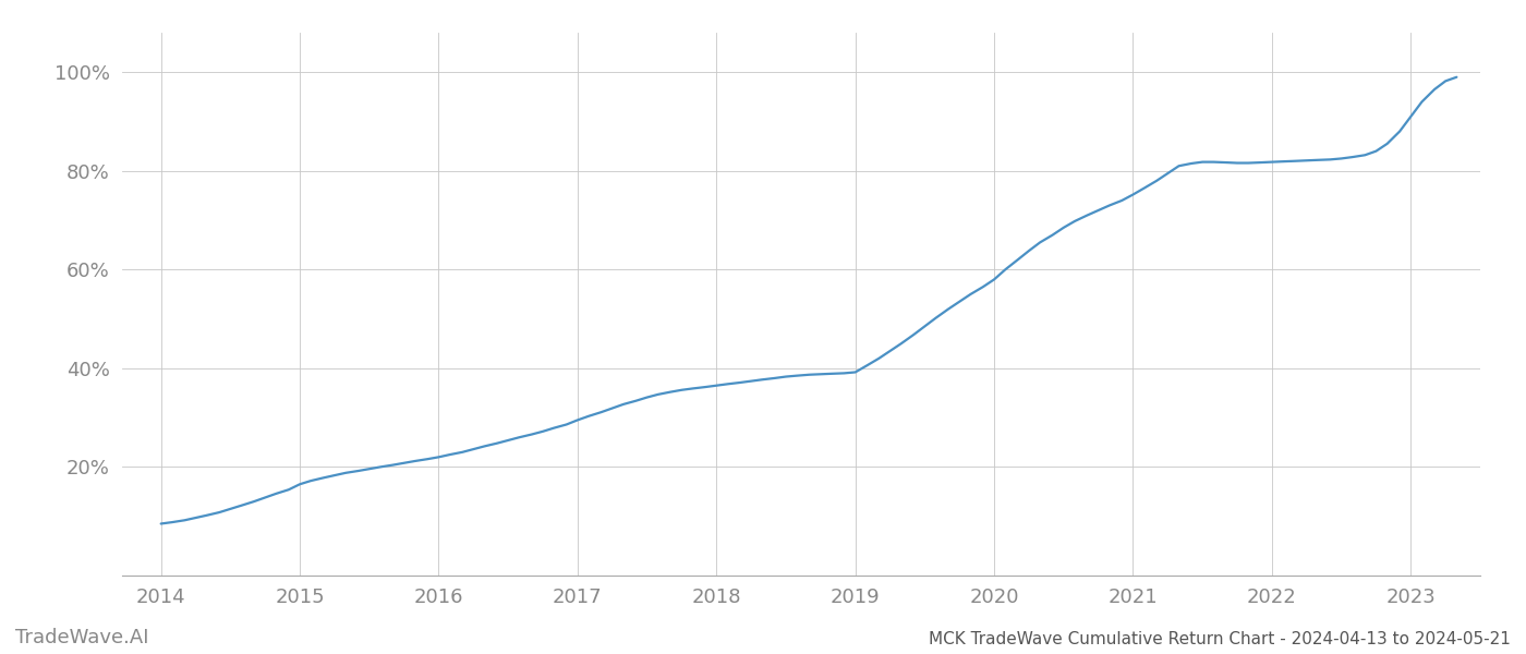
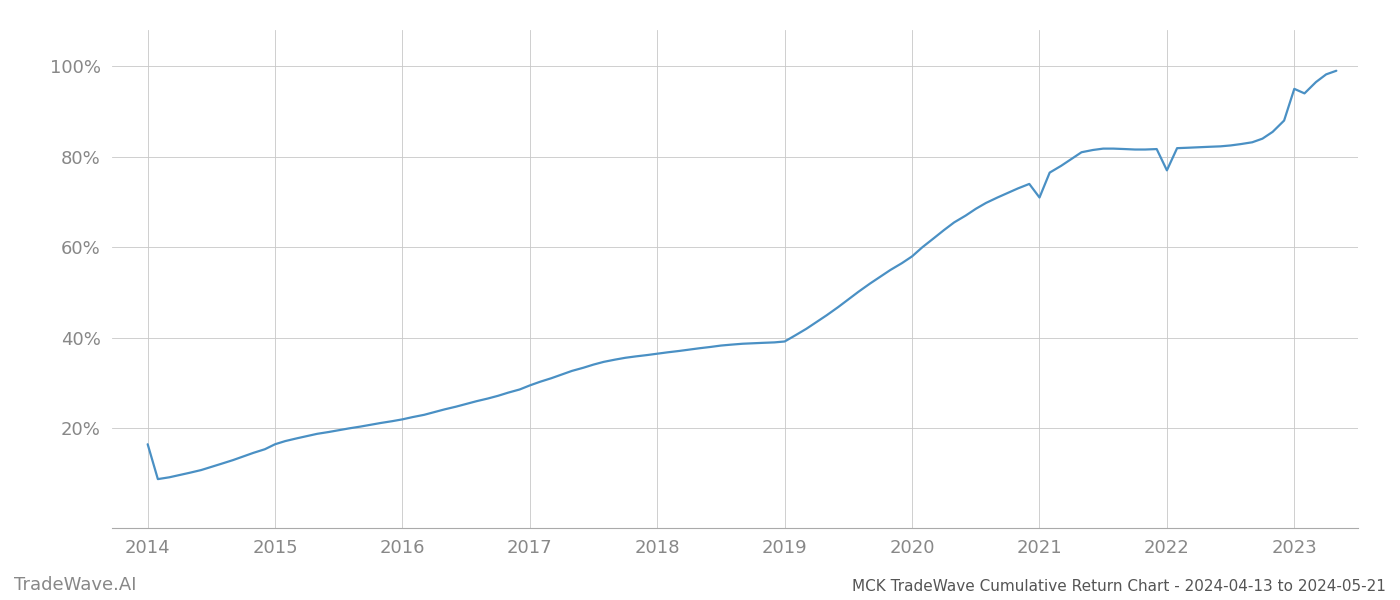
2014: 8.5% -> 16.5%
2021: 75.2% -> 71.0%
2022: 81.8% -> 77.0%
2023: 91.0% -> 95.0%
